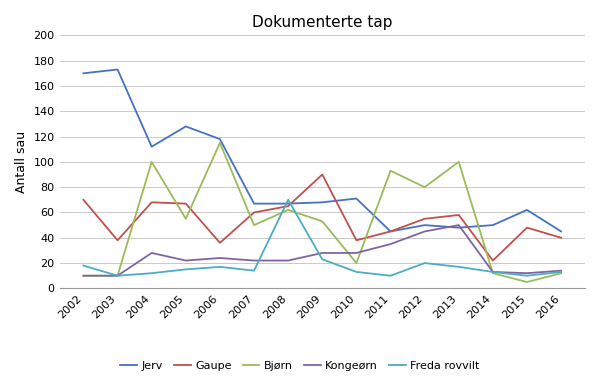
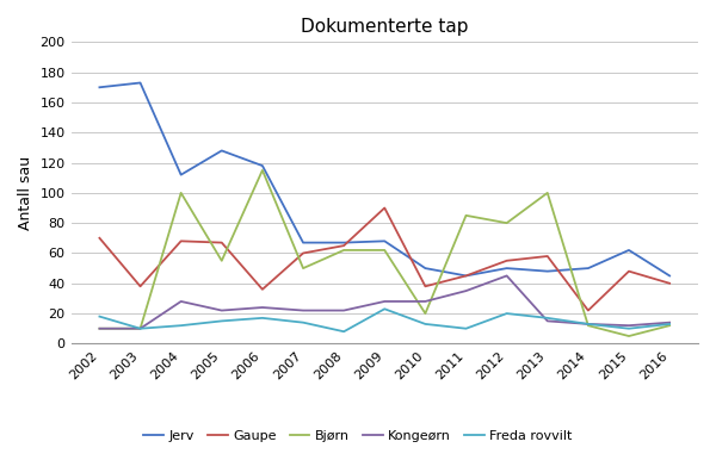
Freda rovvilt/2008: 70 -> 8
Bjørn/2009: 53 -> 62
Jerv/2010: 71 -> 50
Bjørn/2011: 93 -> 85
Kongeørn/2013: 50 -> 15
